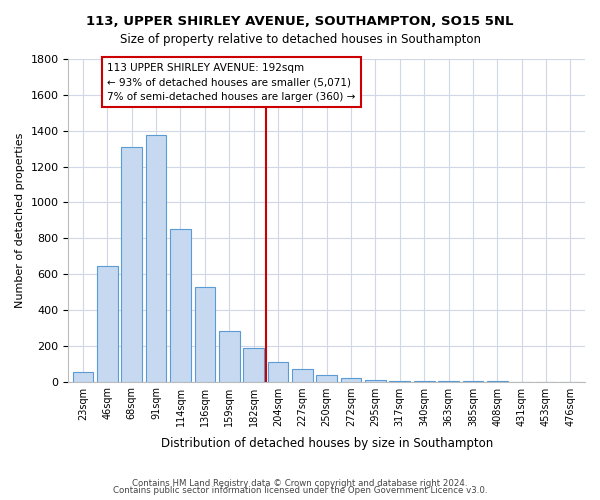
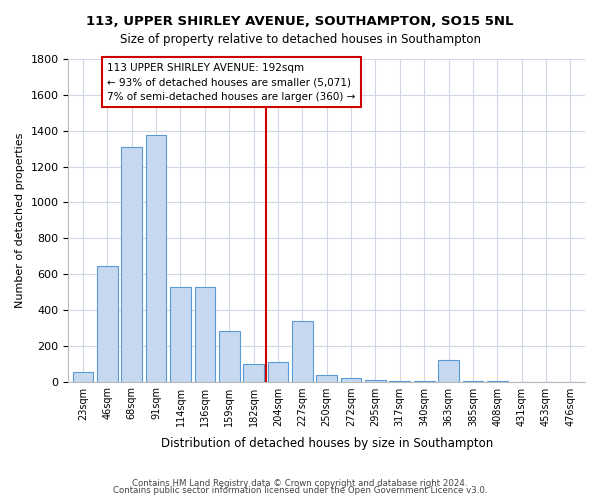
114sqm: 850 -> 530
182sqm: 180 -> 100
227sqm: 70 -> 340
363sqm: 0 -> 120
